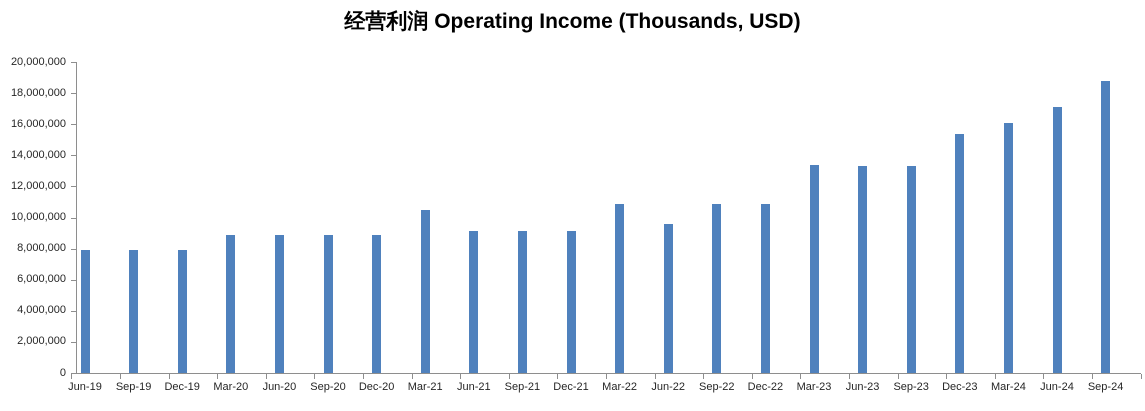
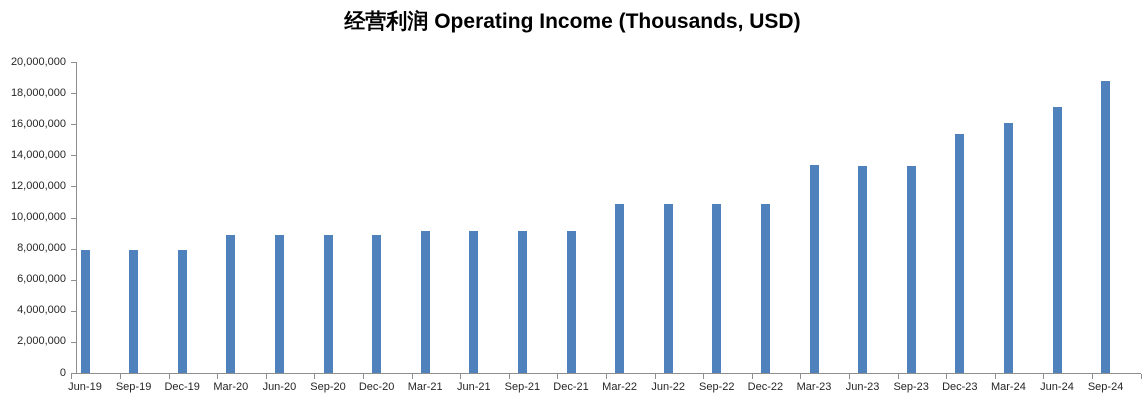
Mar-21: 10500000 -> 9100000
Jun-22: 9600000 -> 10900000
